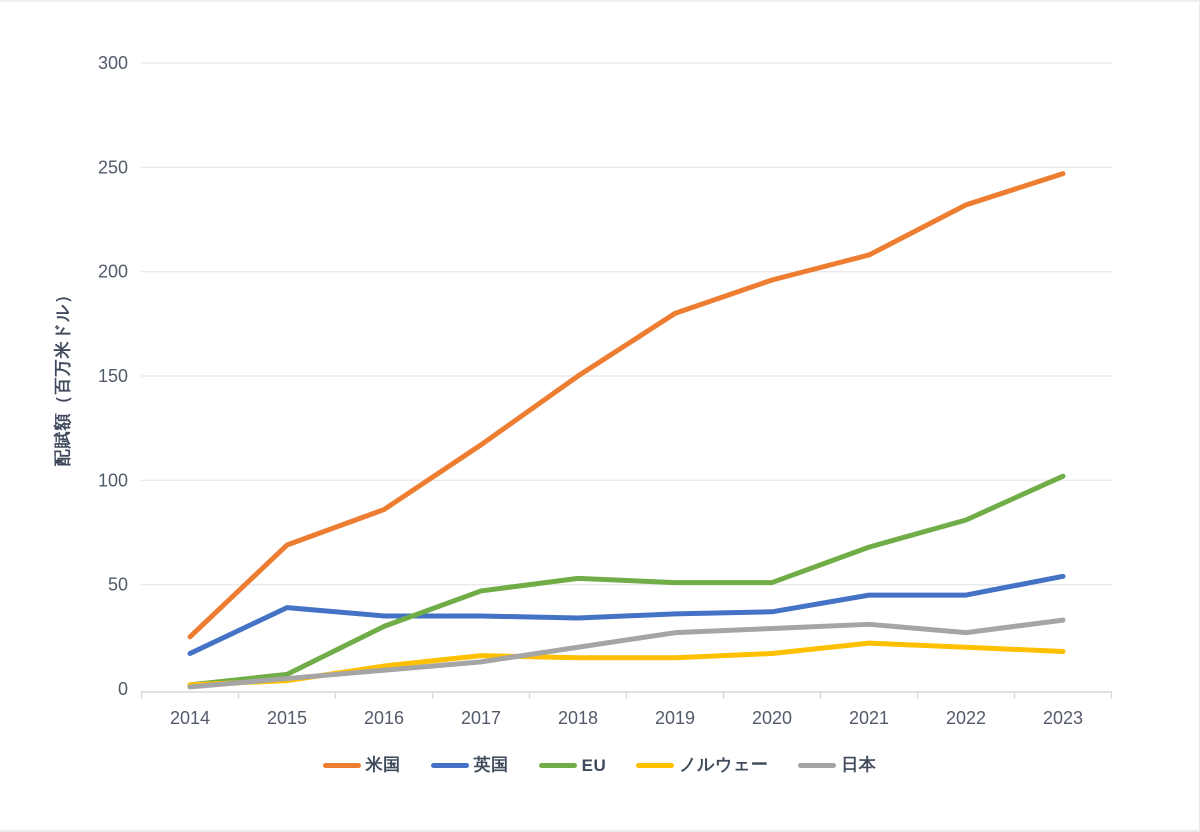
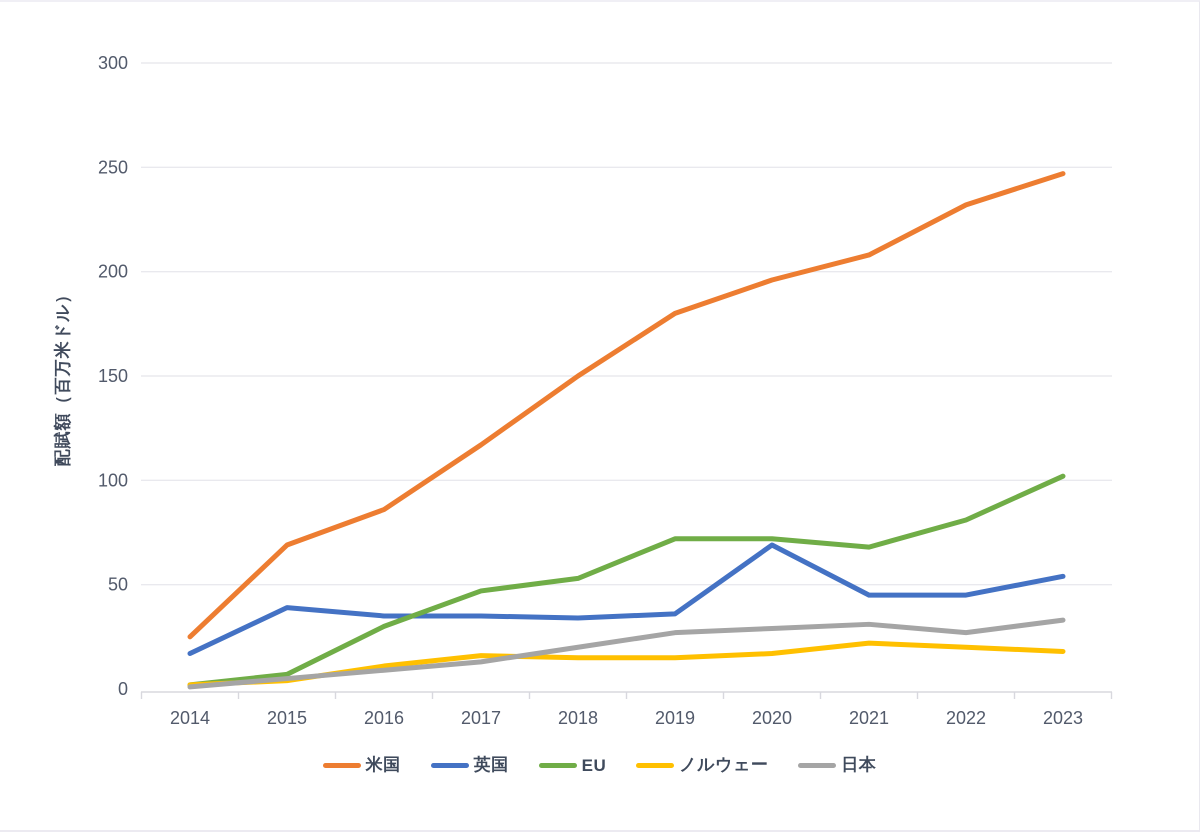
EU/2019: 51 -> 72
英国/2020: 37 -> 69
EU/2020: 51 -> 72
